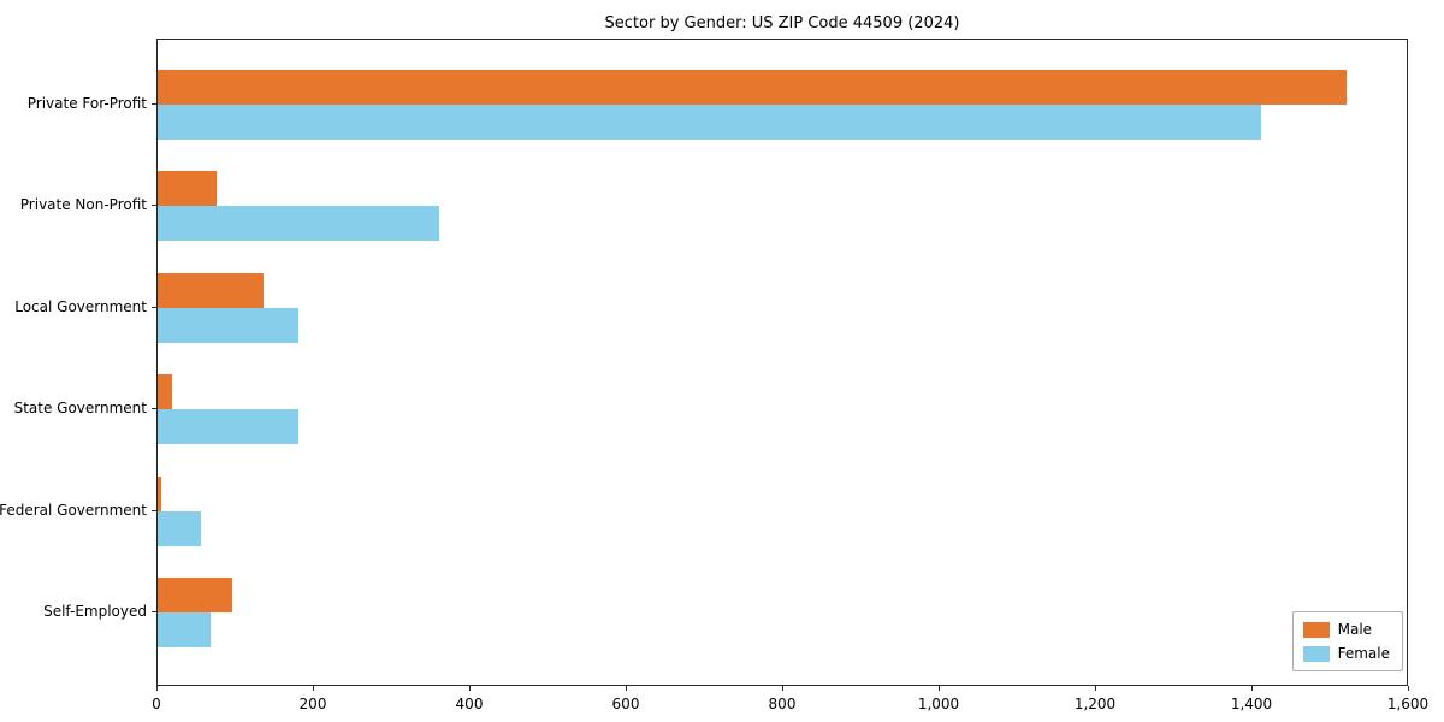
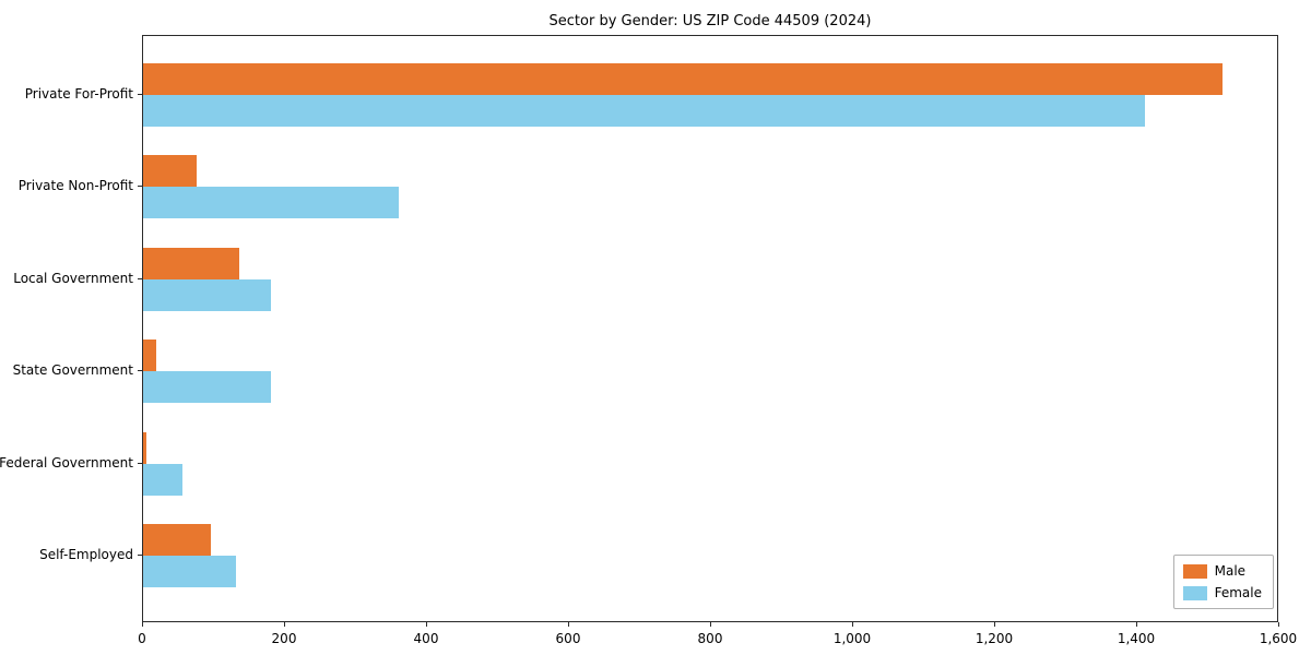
Female/Self-Employed: 70 -> 130
